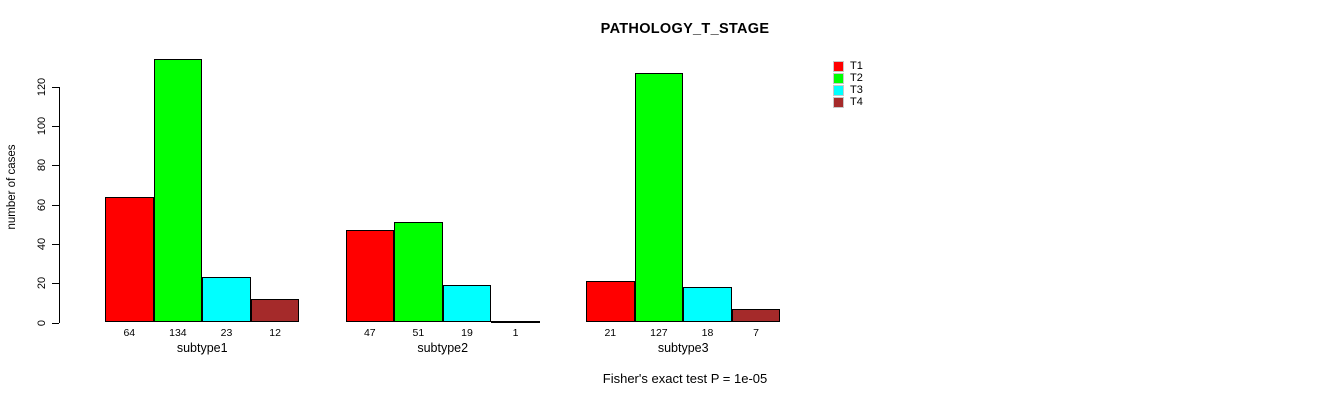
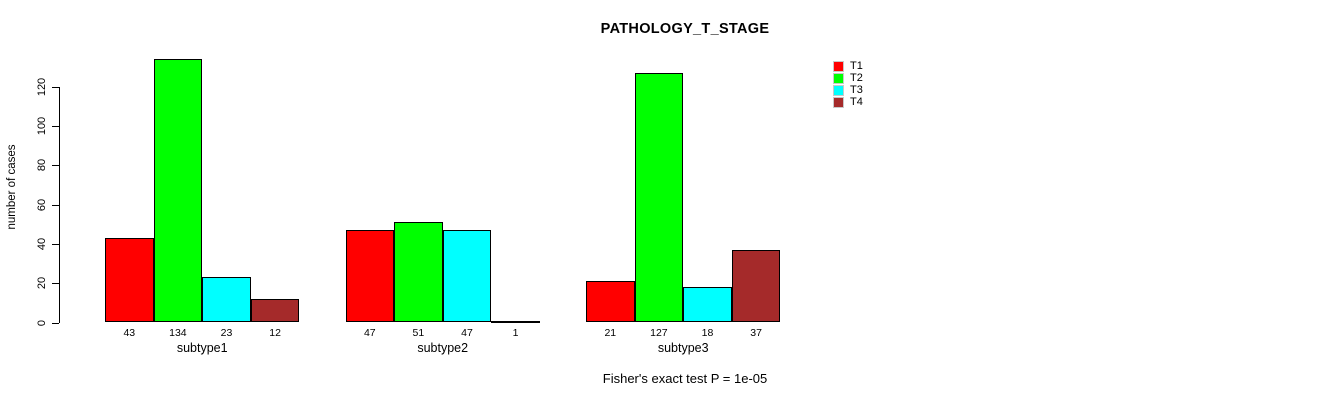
T1/subtype1: 64 -> 43
T3/subtype2: 19 -> 47
T4/subtype3: 7 -> 37
